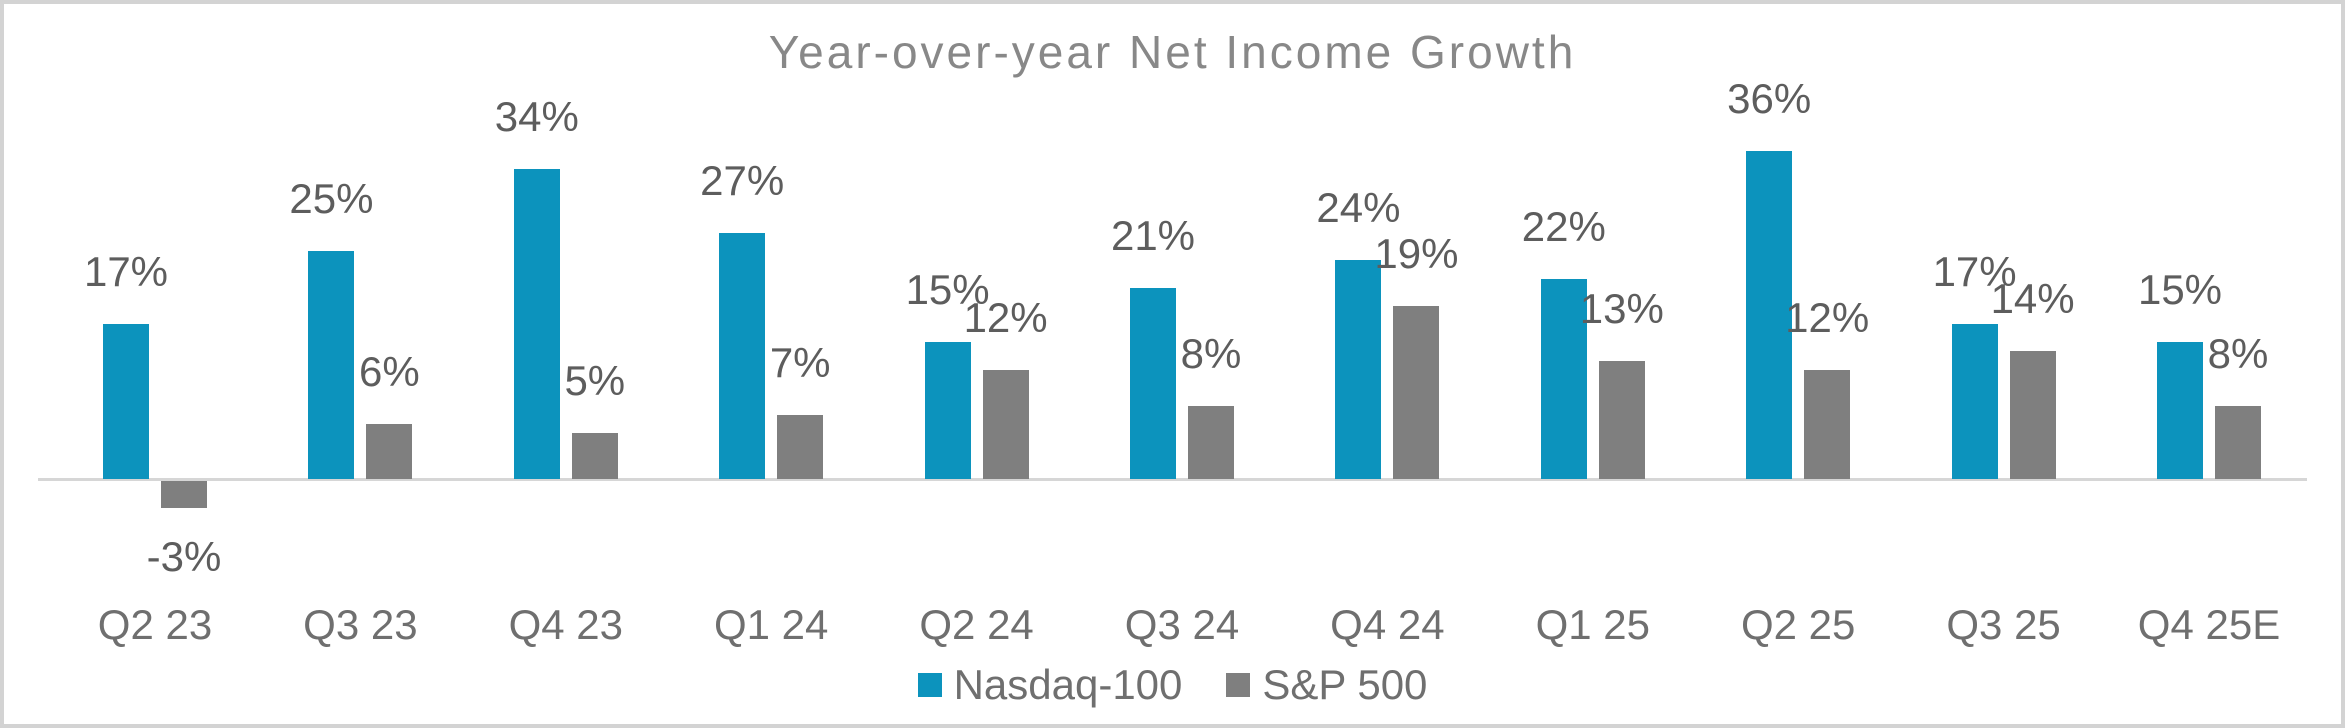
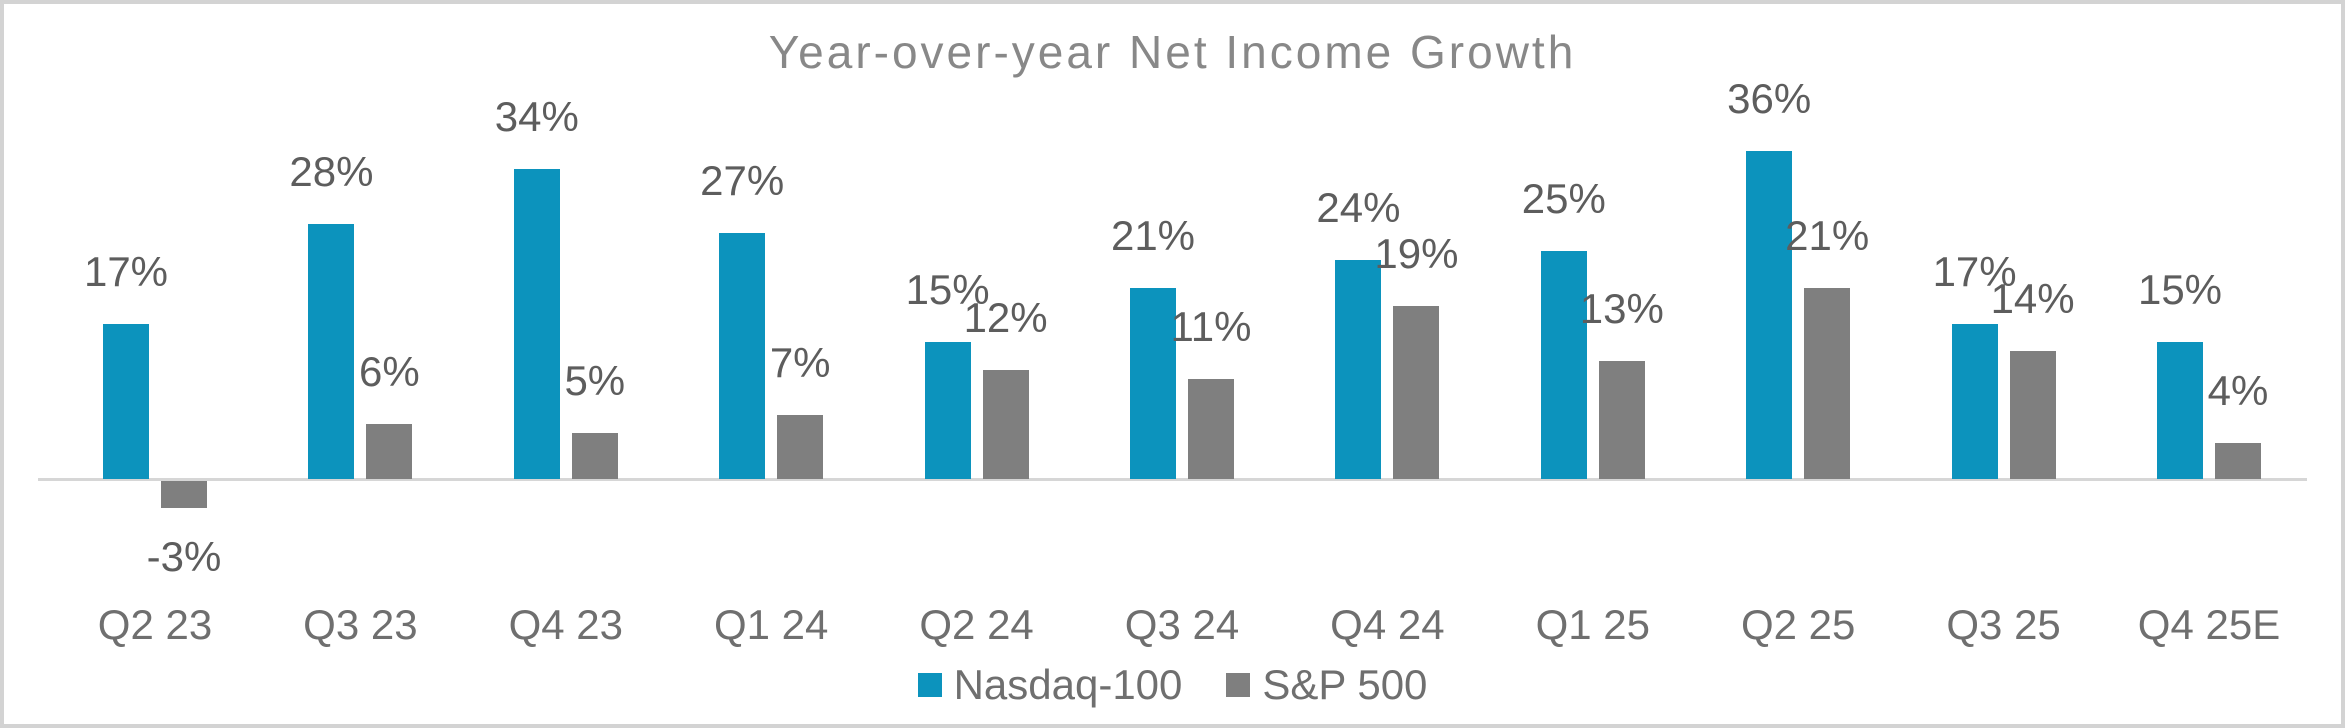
Nasdaq-100/Q3 23: 25% -> 28%
S&P 500/Q3 24: 8% -> 11%
Nasdaq-100/Q1 25: 22% -> 25%
S&P 500/Q2 25: 12% -> 21%
S&P 500/Q4 25E: 8% -> 4%
